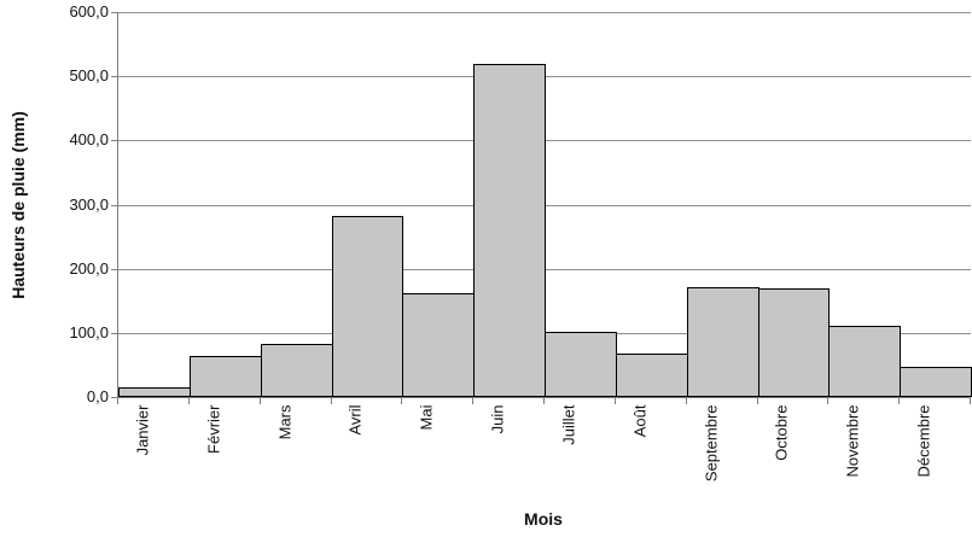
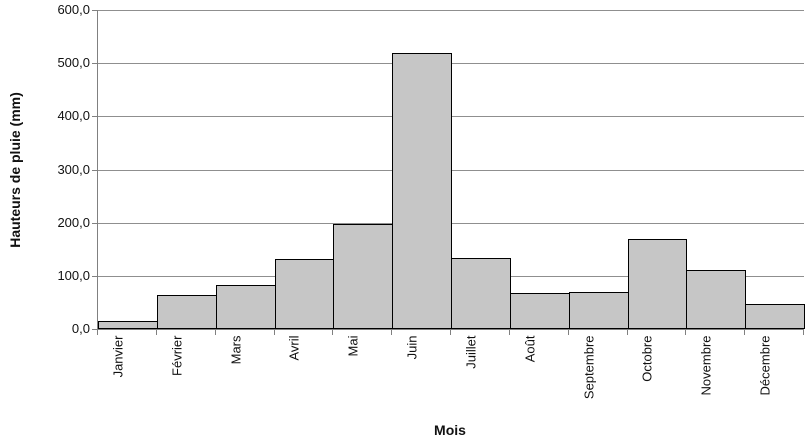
Avril: 280 -> 130
Mai: 160 -> 200
Juillet: 100 -> 130
Septembre: 170 -> 70
